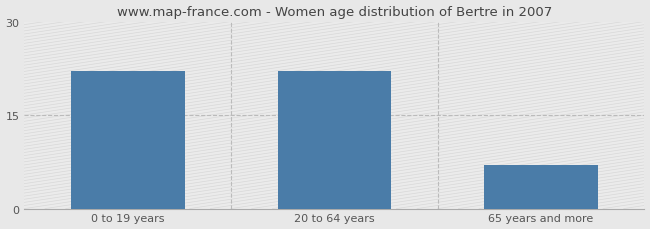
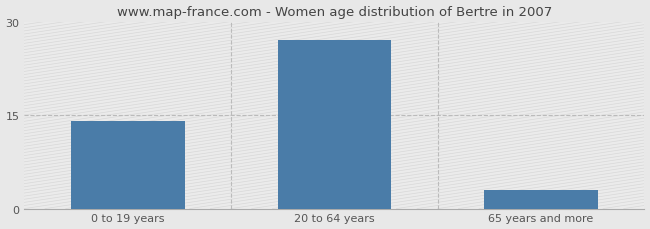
0 to 19 years: 22 -> 14
20 to 64 years: 22 -> 27
65 years and more: 7 -> 3
